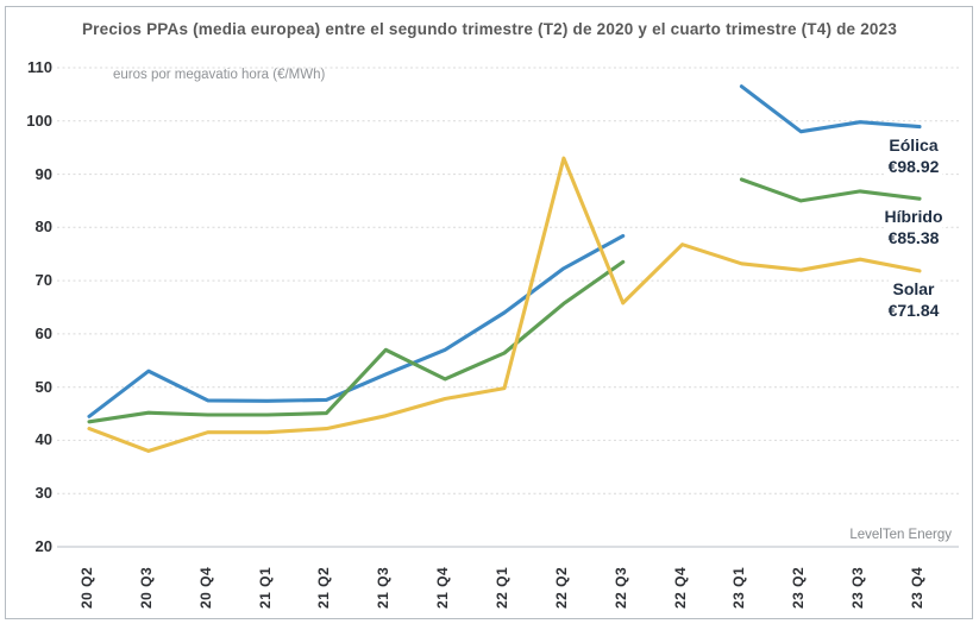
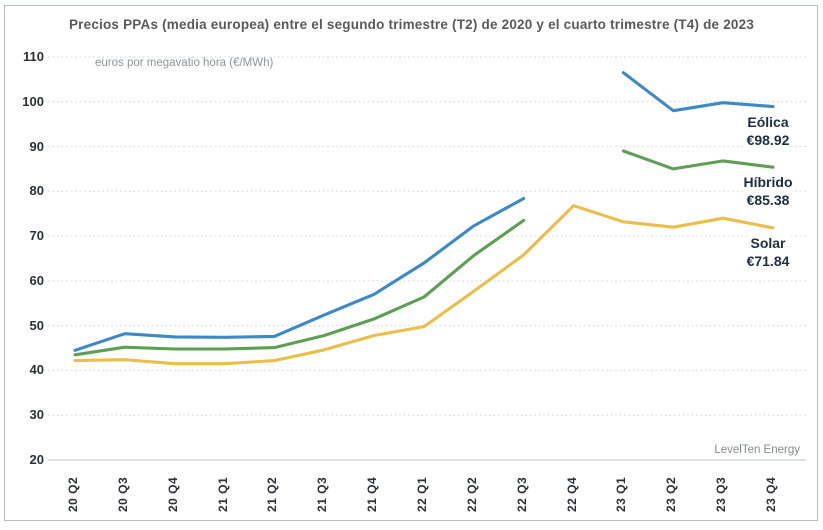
Eólica/20 Q3: 53 -> 48
Solar/20 Q3: 38 -> 42
Híbrido/21 Q3: 57 -> 48
Solar/22 Q2: 93 -> 58
